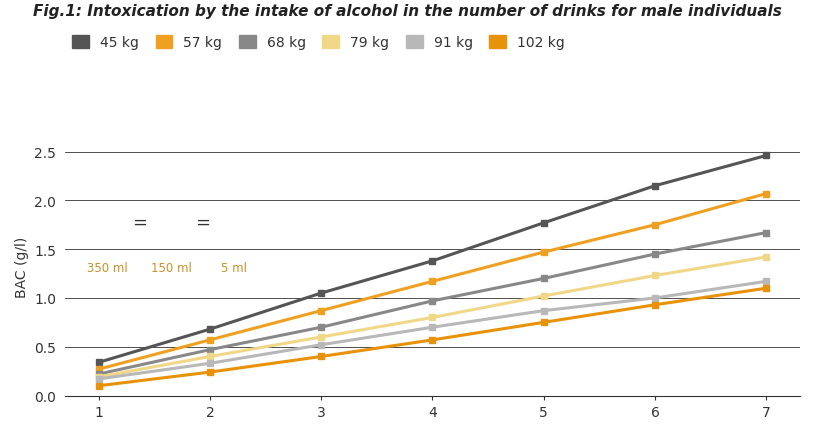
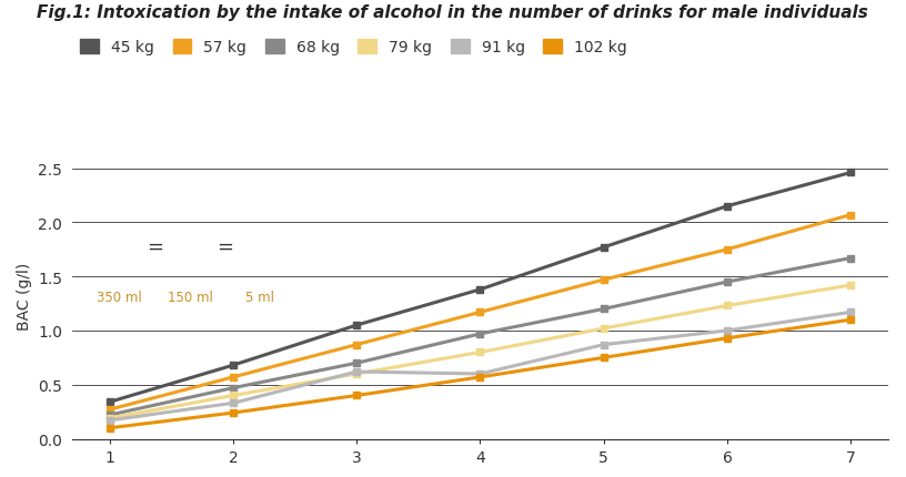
91 kg/3: 0.52 -> 0.62
91 kg/4: 0.70 -> 0.60
